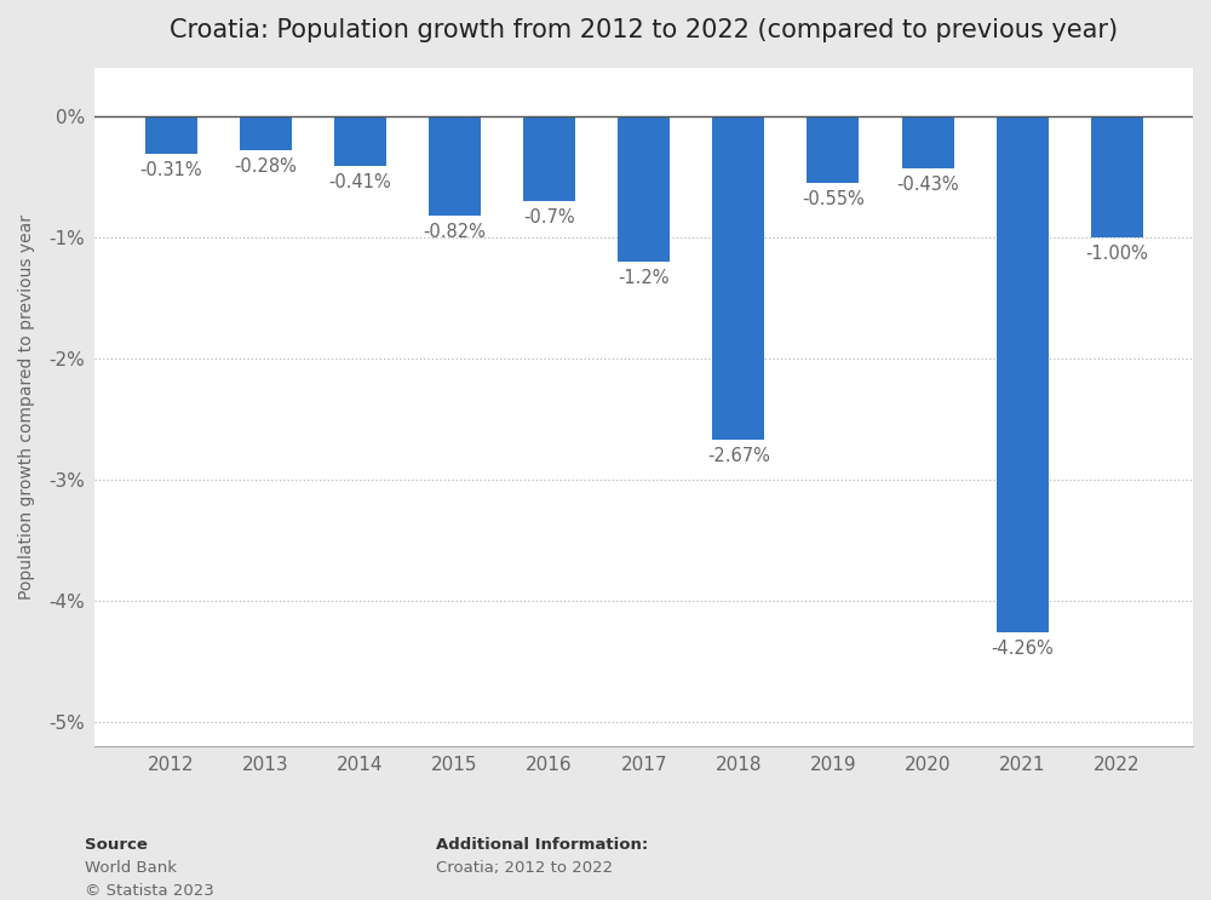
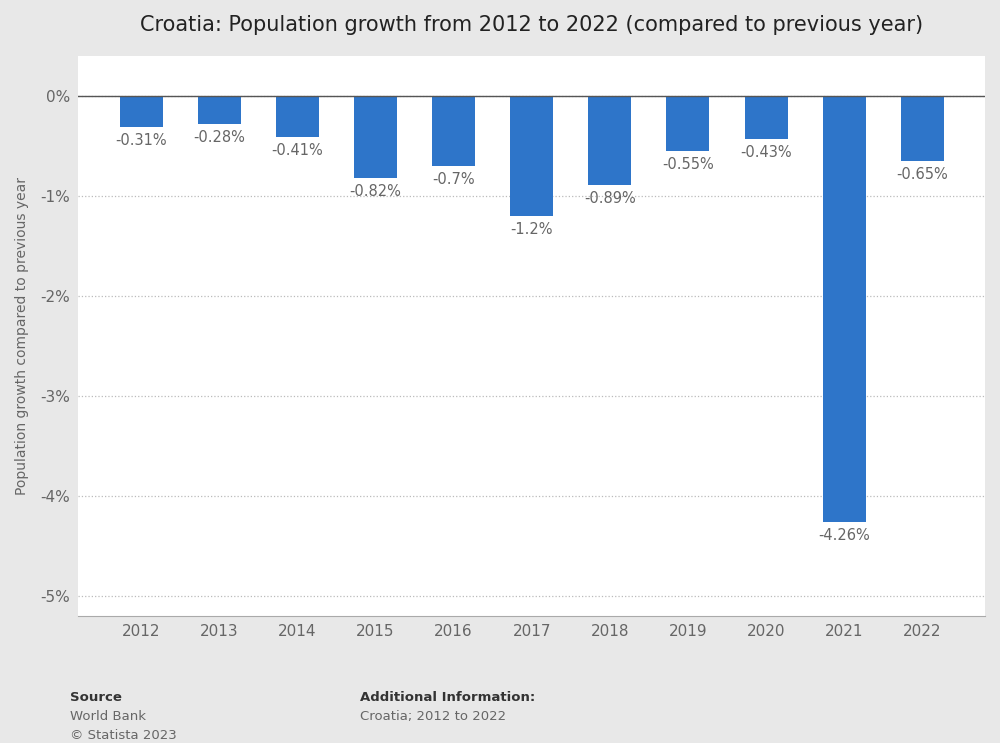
2018: -2.67% -> -0.89%
2022: -1.00% -> -0.65%
